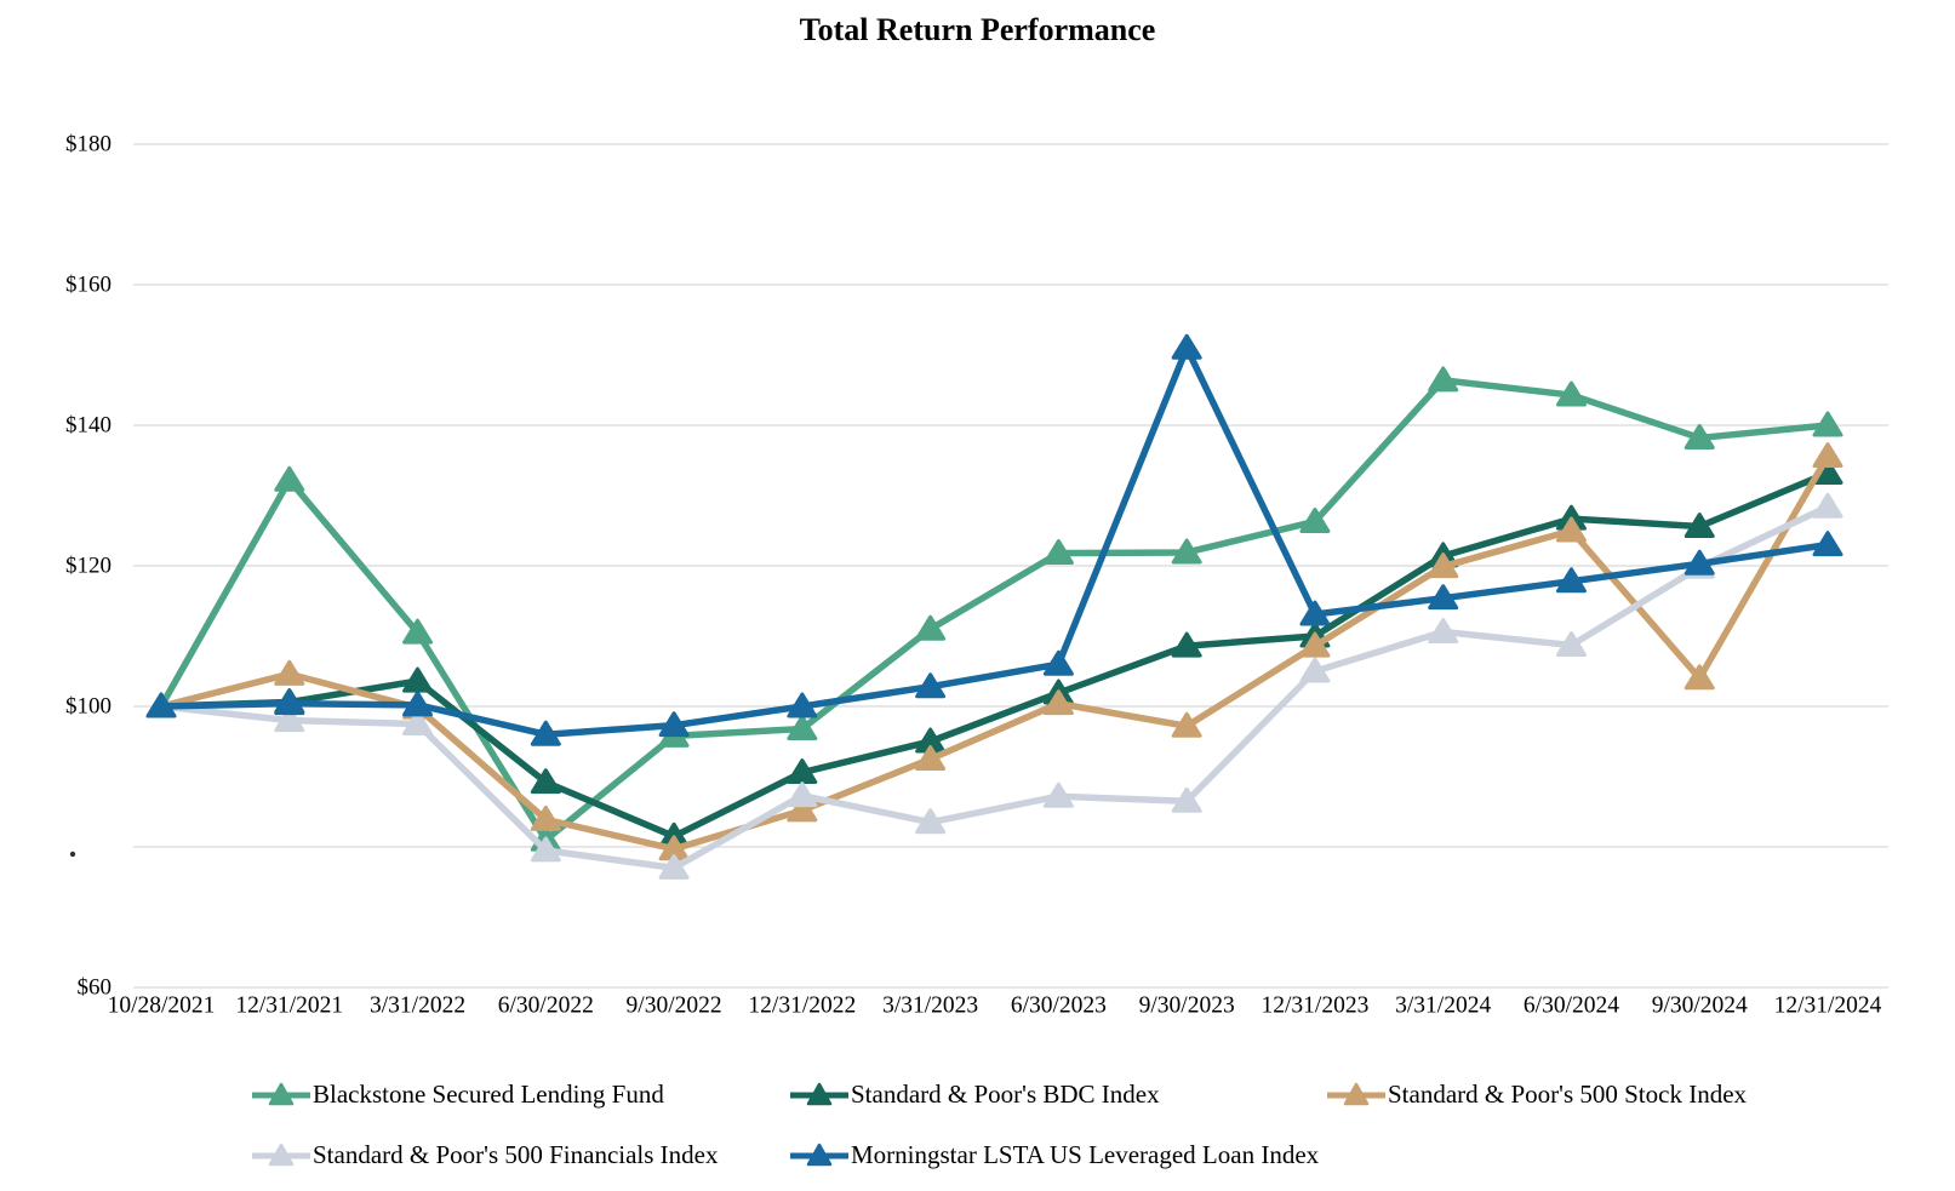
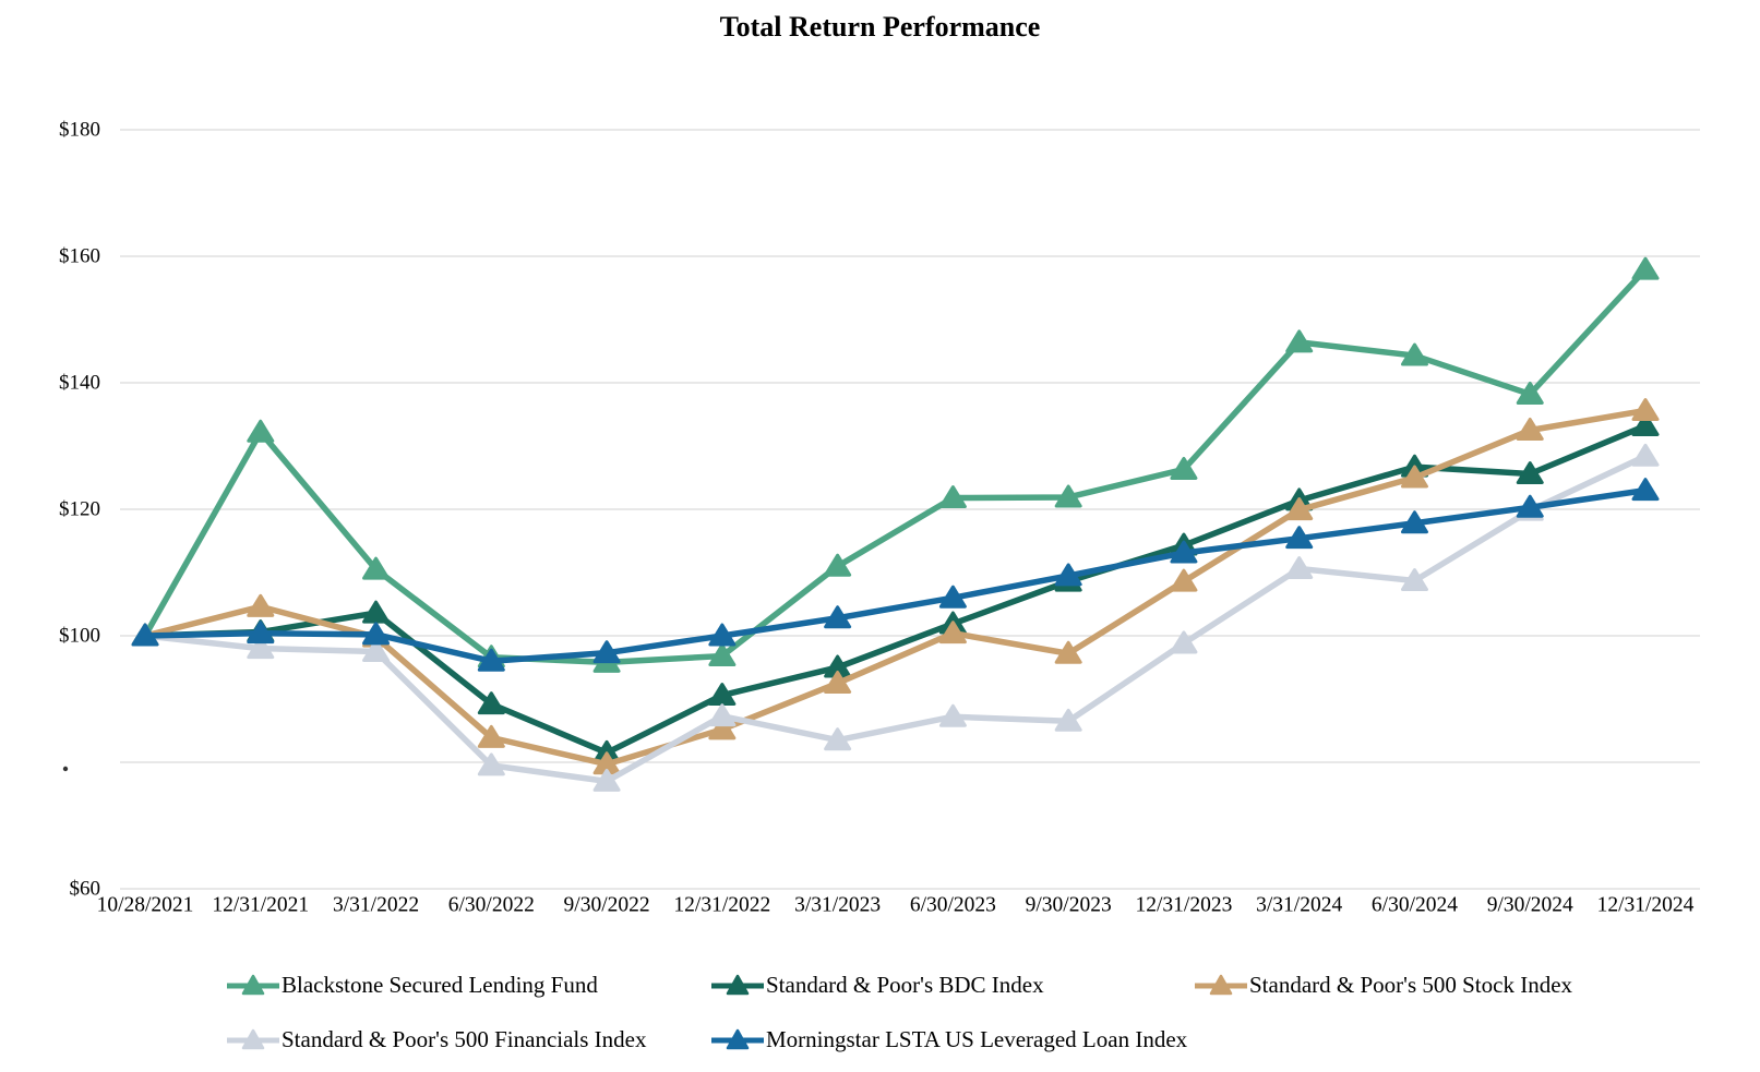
Blackstone Secured Lending Fund/6/30/2022: $81 -> $97
Morningstar LSTA US Leveraged Loan Index/9/30/2023: $151 -> $110
Standard & Poor's BDC Index/12/31/2023: $110 -> $114
Standard & Poor's 500 Financials Index/12/31/2023: $105 -> $99
Standard & Poor's 500 Stock Index/9/30/2024: $104 -> $132
Blackstone Secured Lending Fund/12/31/2024: $140 -> $158
